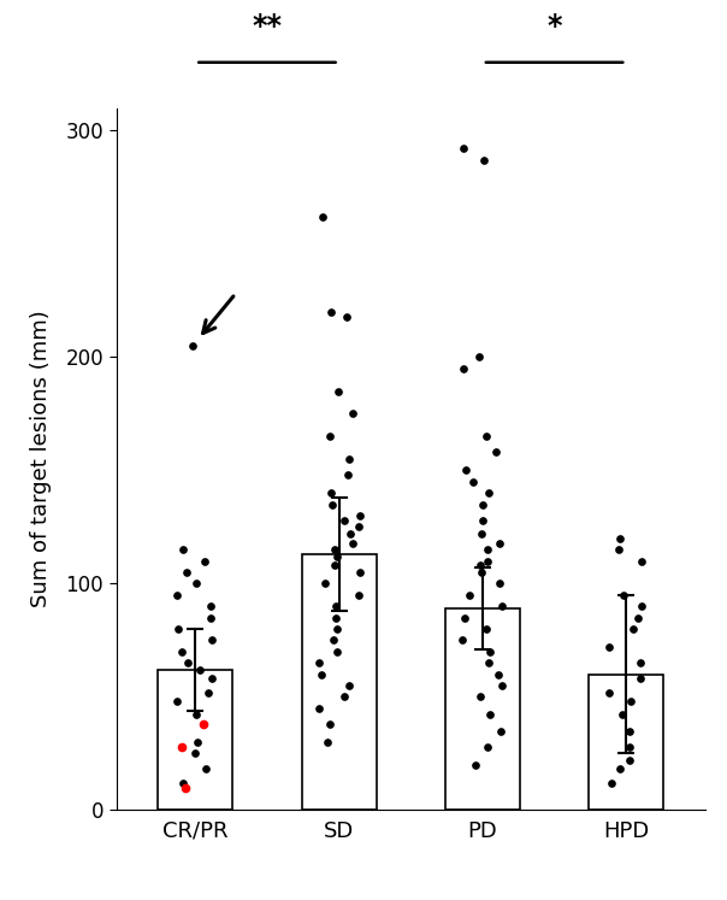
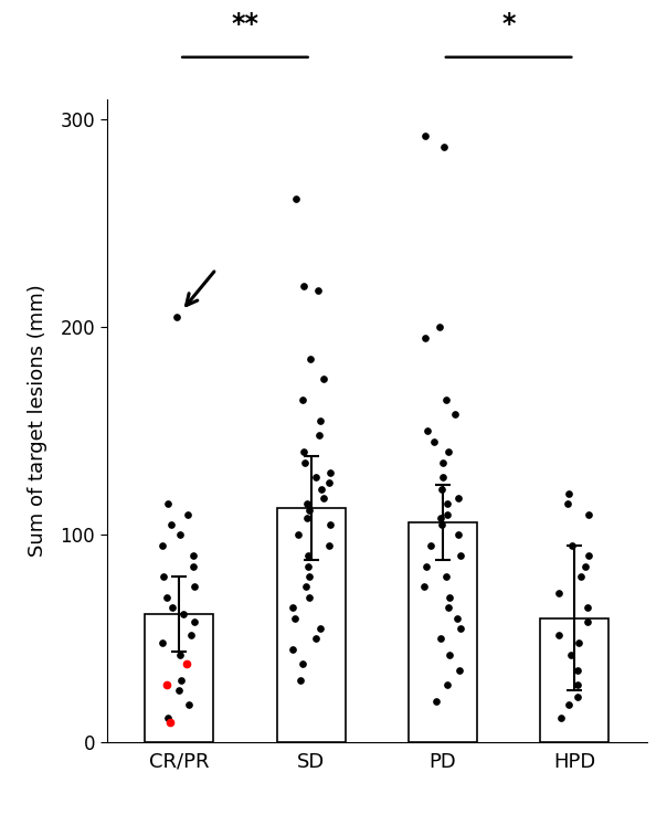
PD: 89 -> 106
